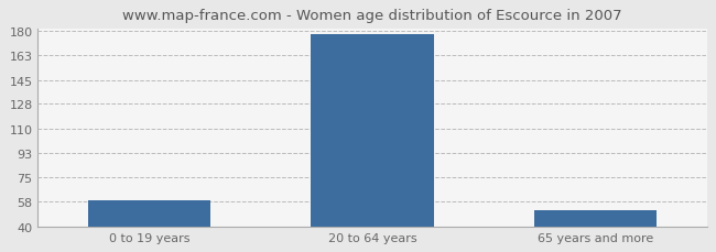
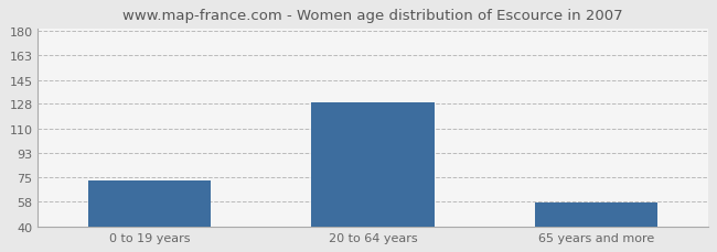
0 to 19 years: 59 -> 73
20 to 64 years: 178 -> 129
65 years and more: 52 -> 57
